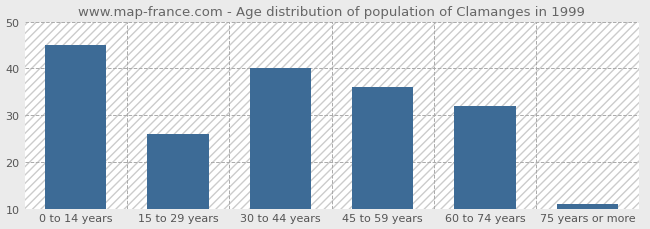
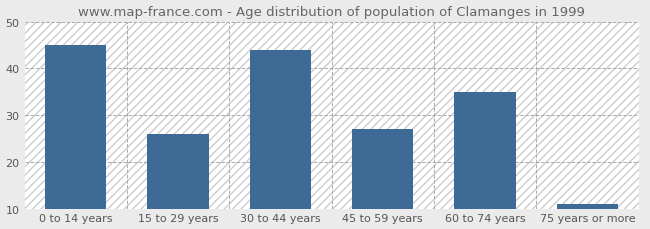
30 to 44 years: 40 -> 44
45 to 59 years: 36 -> 27
60 to 74 years: 32 -> 35
